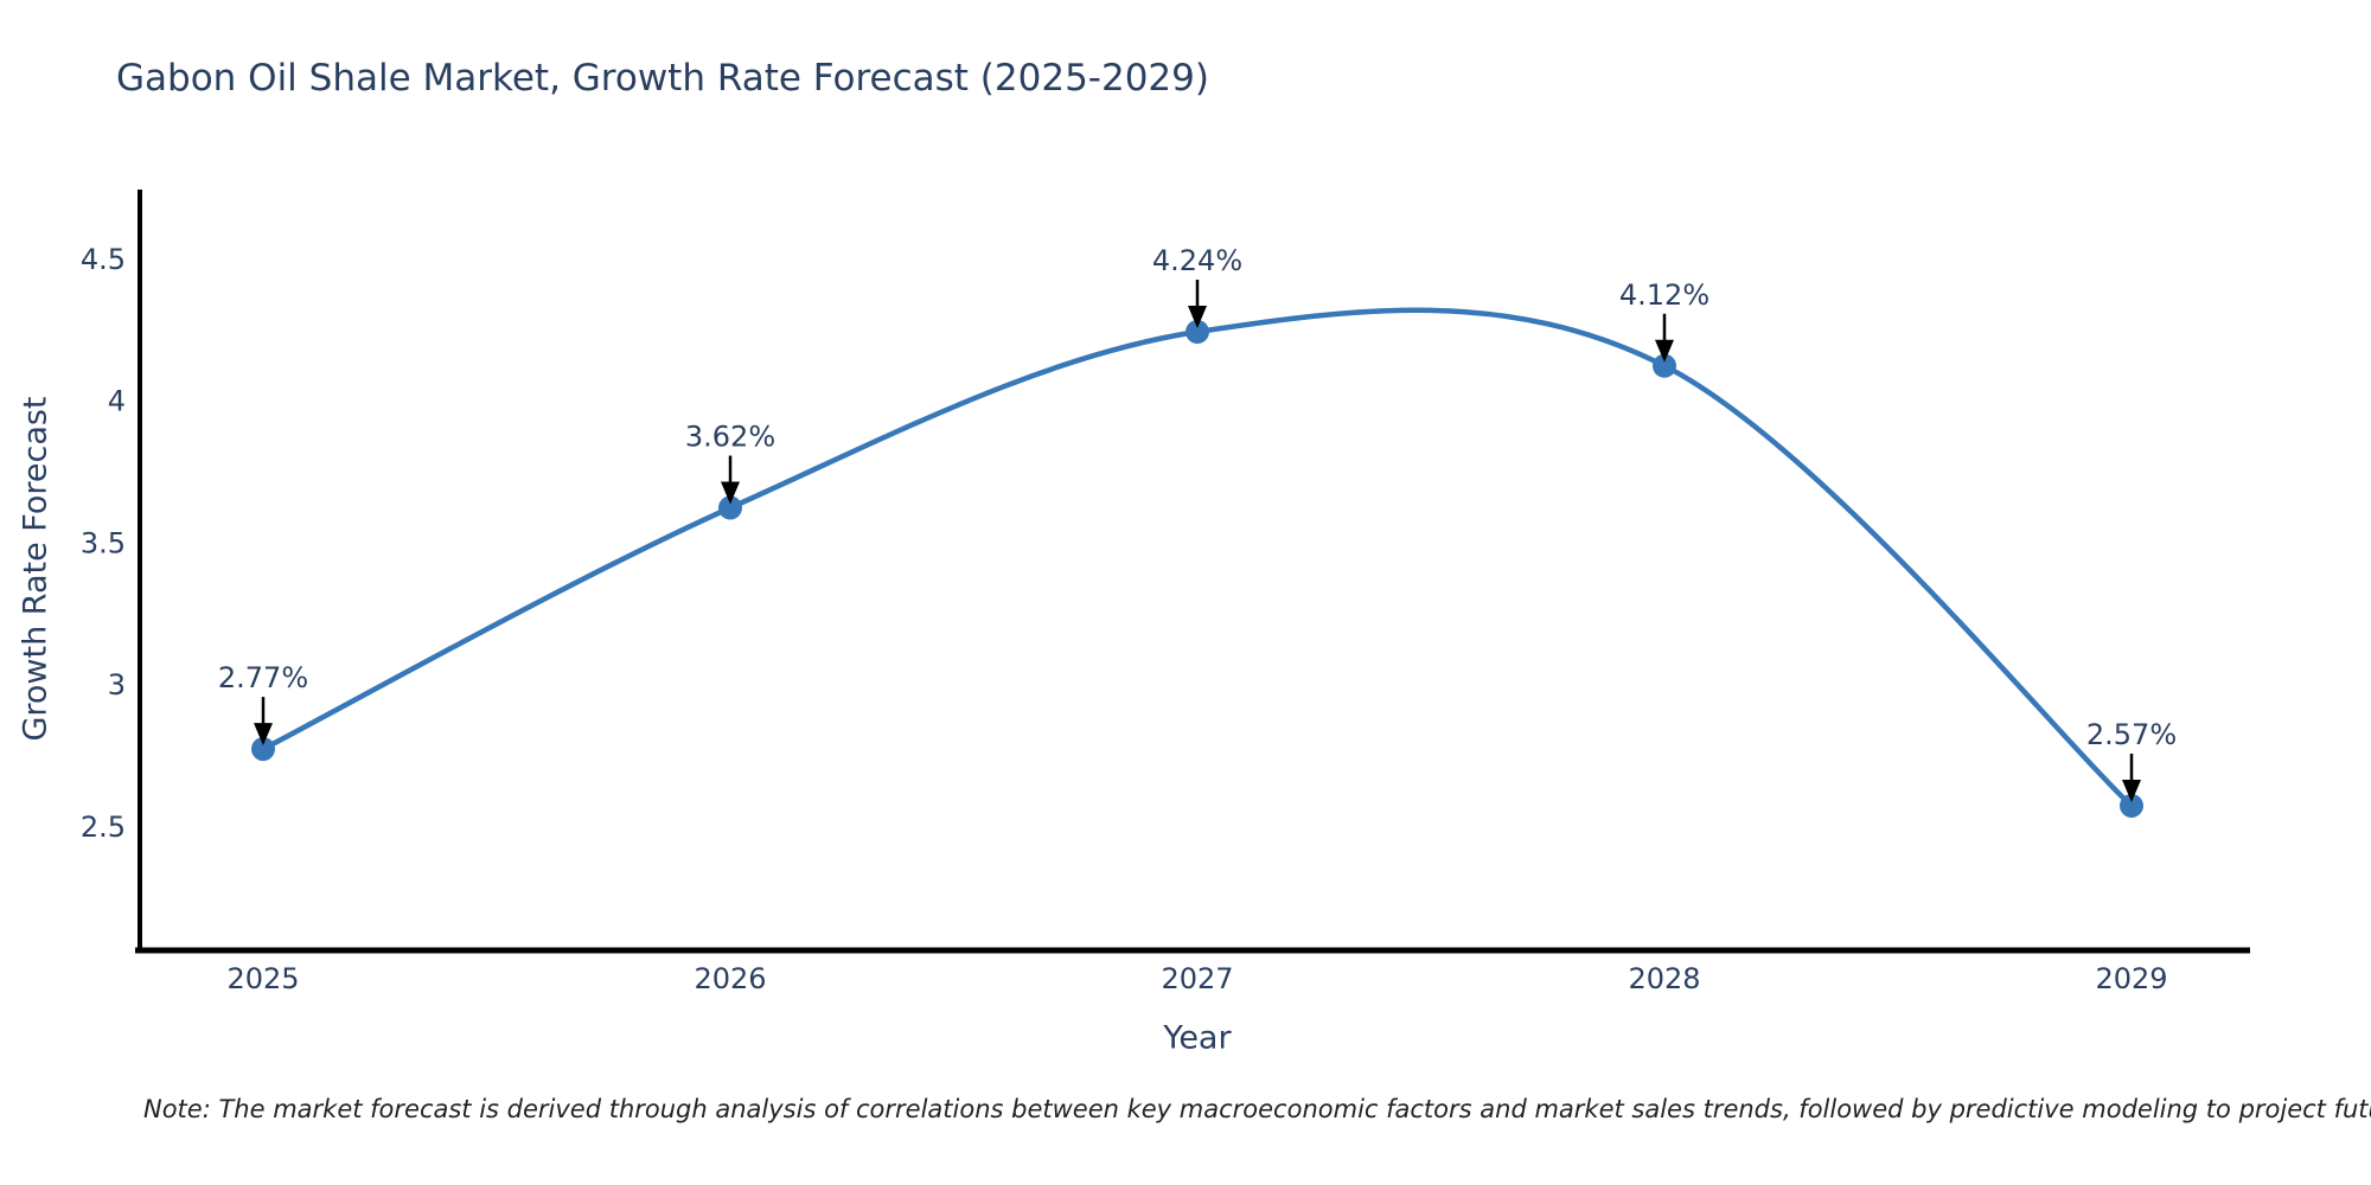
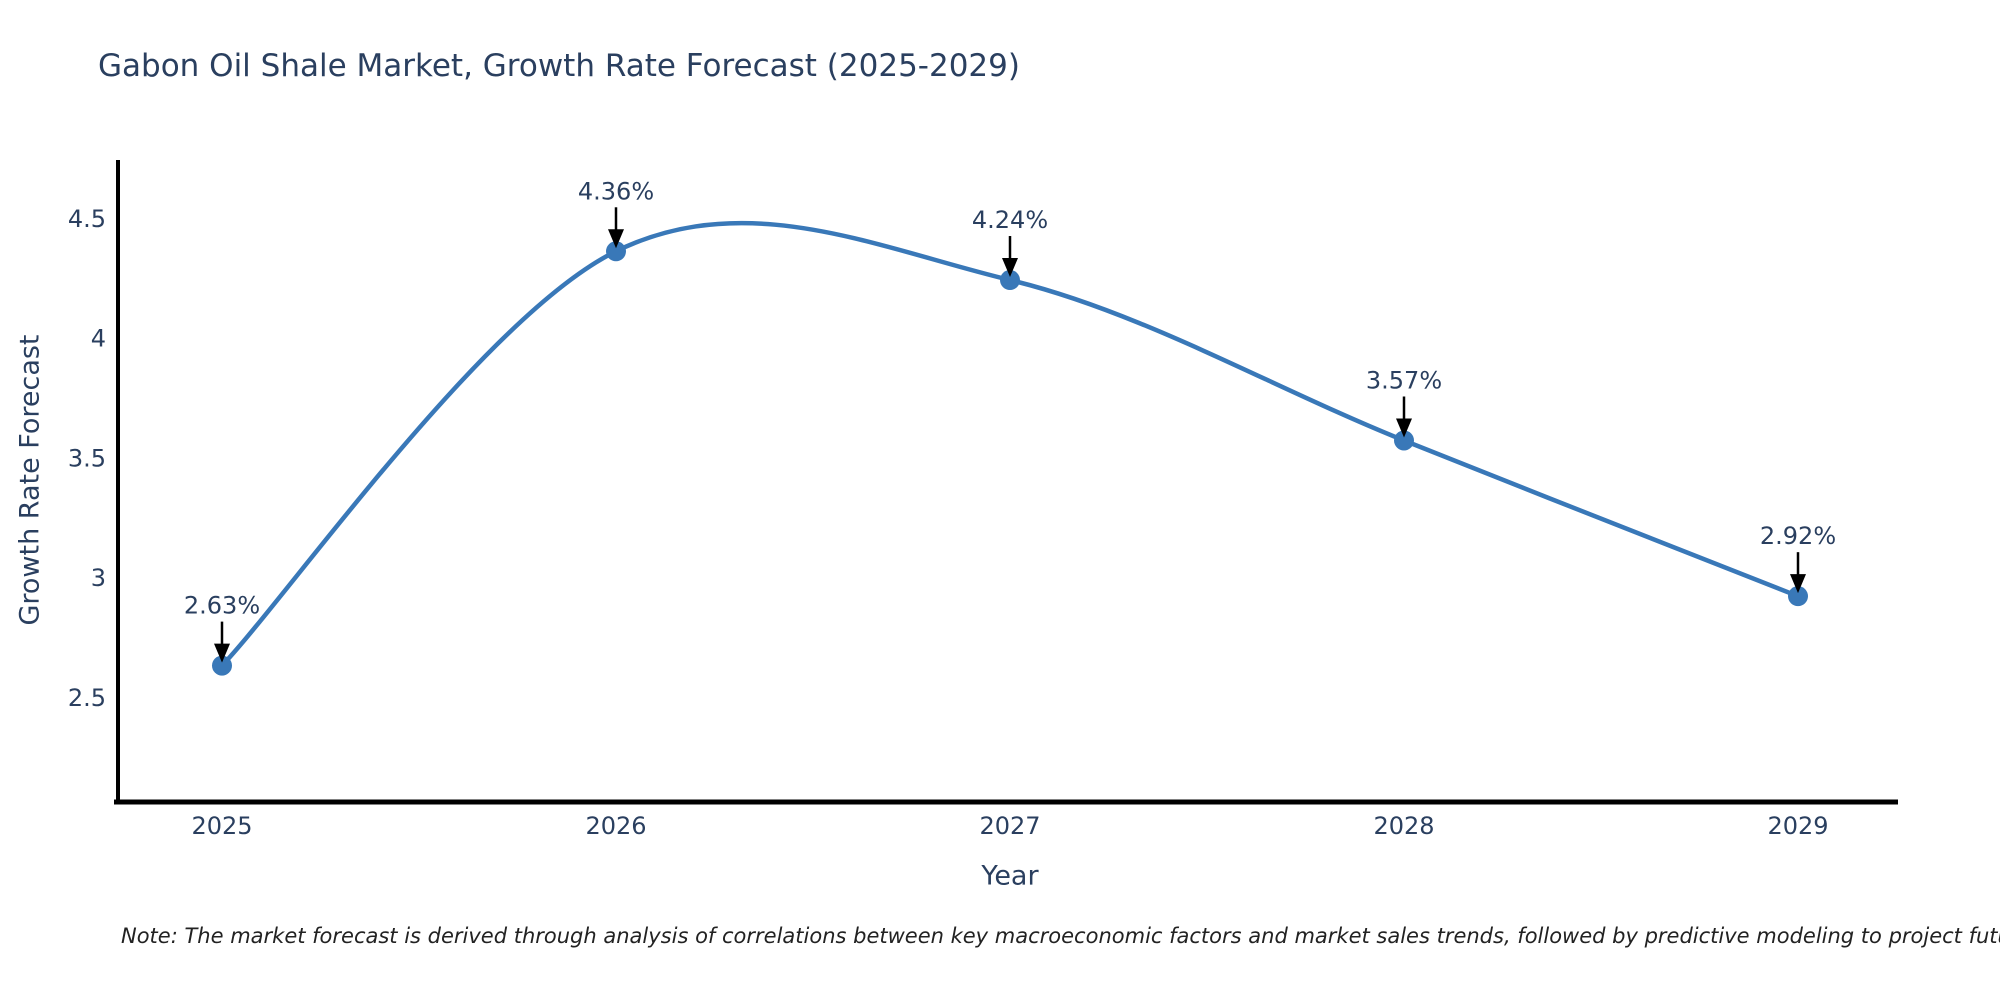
2025: 2.77% -> 2.63%
2026: 3.62% -> 4.36%
2028: 4.12% -> 3.57%
2029: 2.57% -> 2.92%
